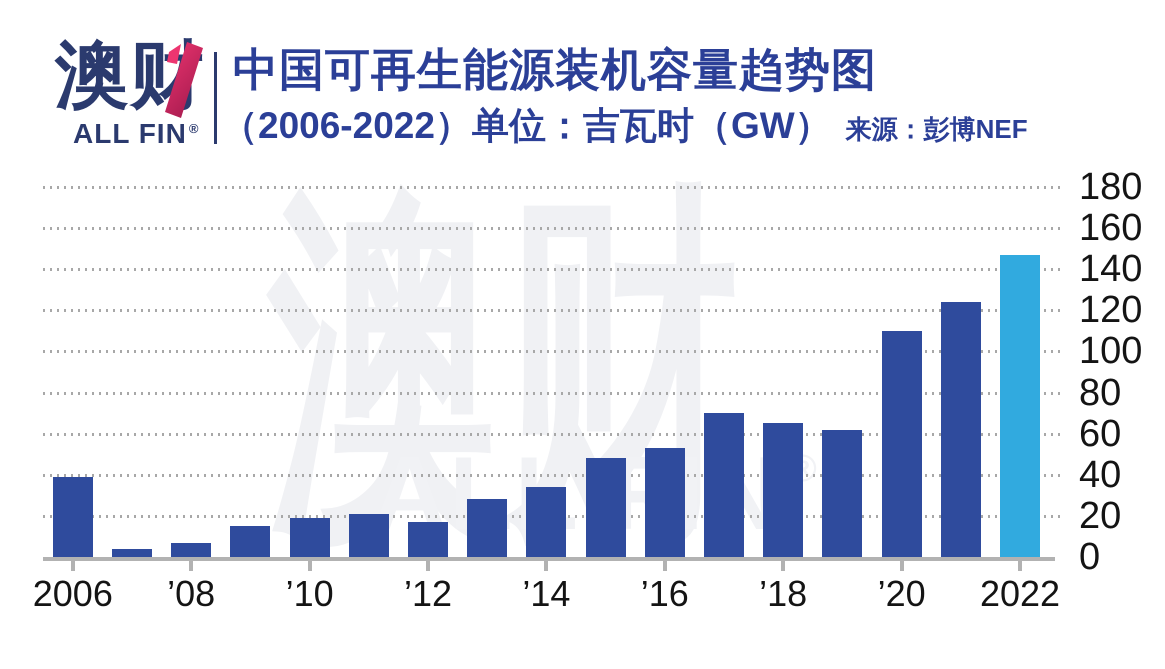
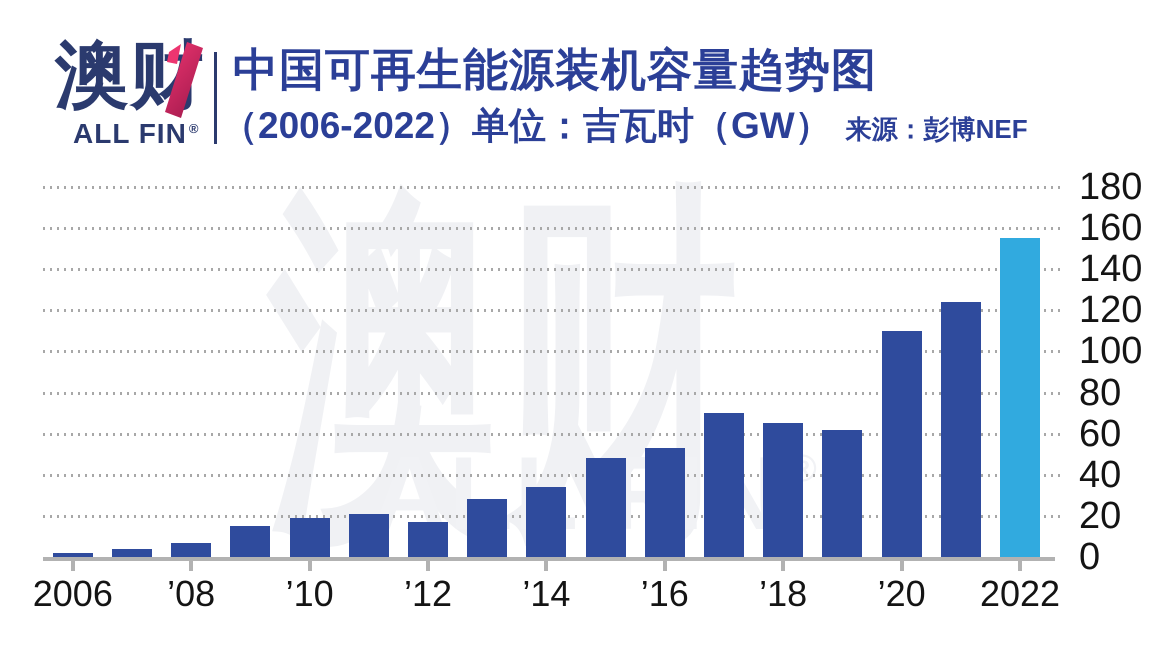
2006: 39 -> 2
2022: 147 -> 155
